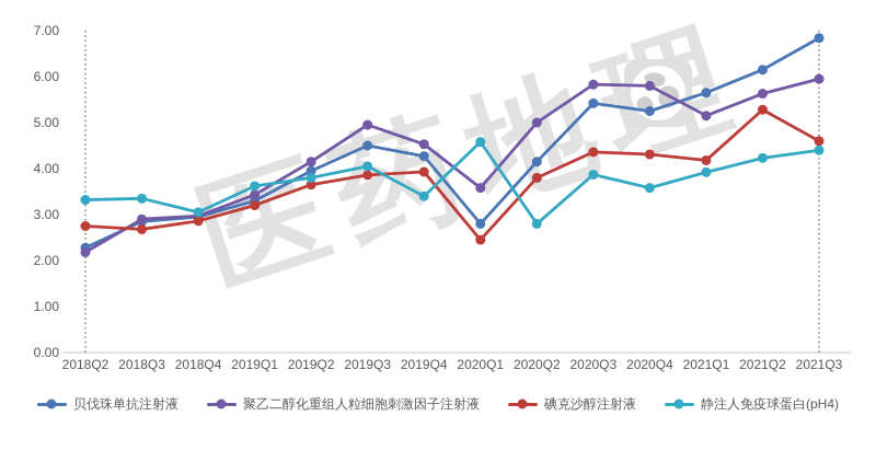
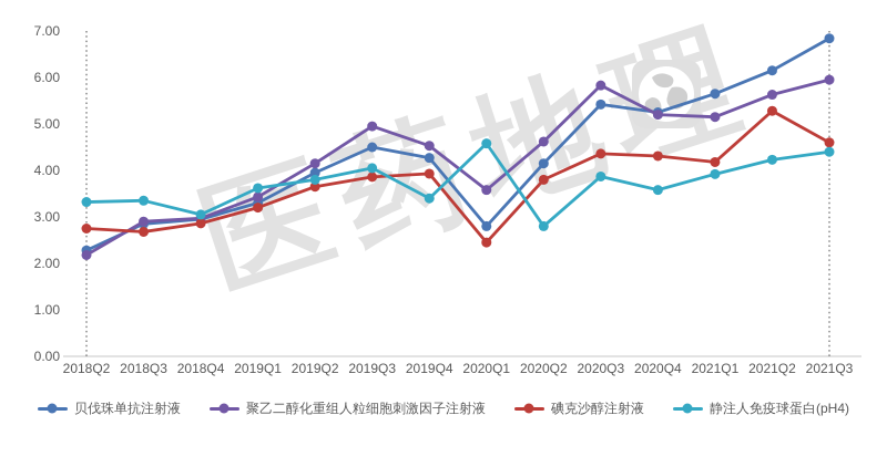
聚乙二醇化重组人粒细胞刺激因子注射液/2020Q2: 5.0 -> 4.6
聚乙二醇化重组人粒细胞刺激因子注射液/2020Q4: 5.8 -> 5.2
